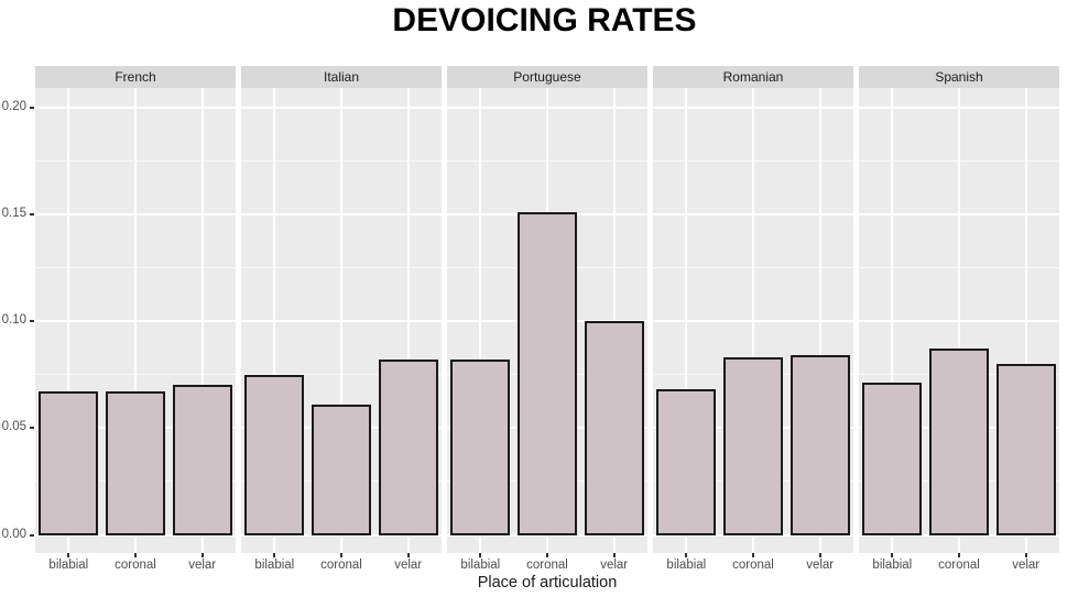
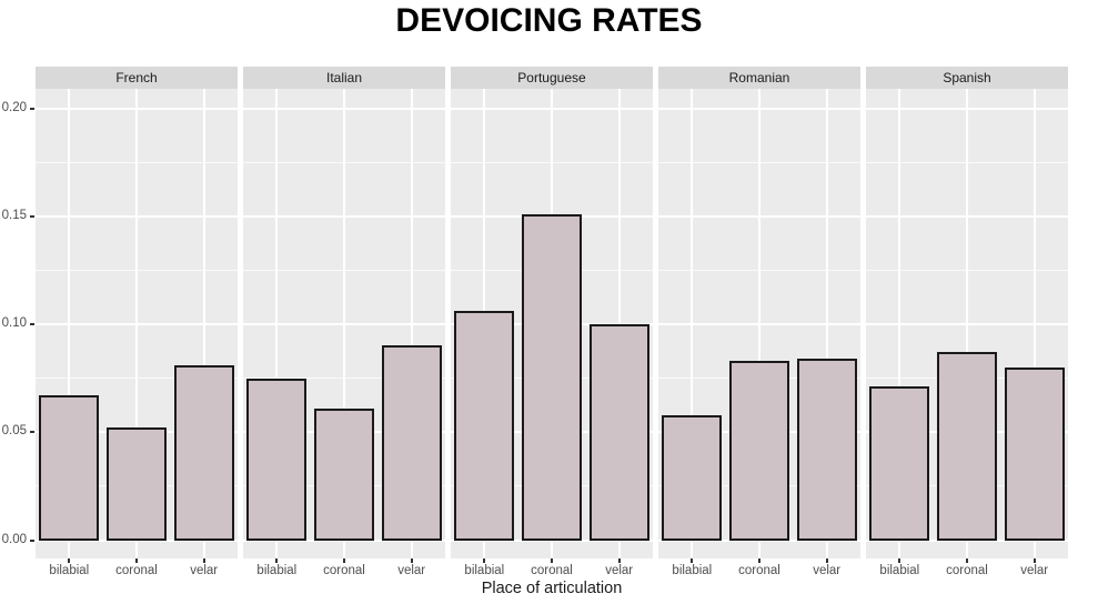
Portuguese/bilabial: 0.082 -> 0.106
Romanian/bilabial: 0.068 -> 0.058
French/coronal: 0.067 -> 0.052
French/velar: 0.070 -> 0.081
Italian/velar: 0.082 -> 0.090
